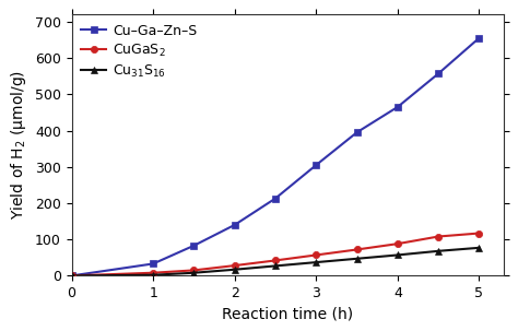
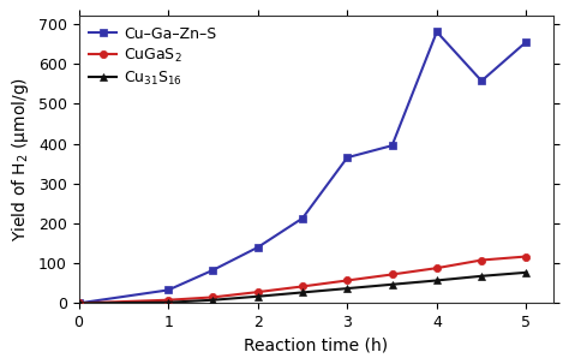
Cu–Ga–Zn–S/3: 305 -> 365
Cu–Ga–Zn–S/4: 465 -> 680
